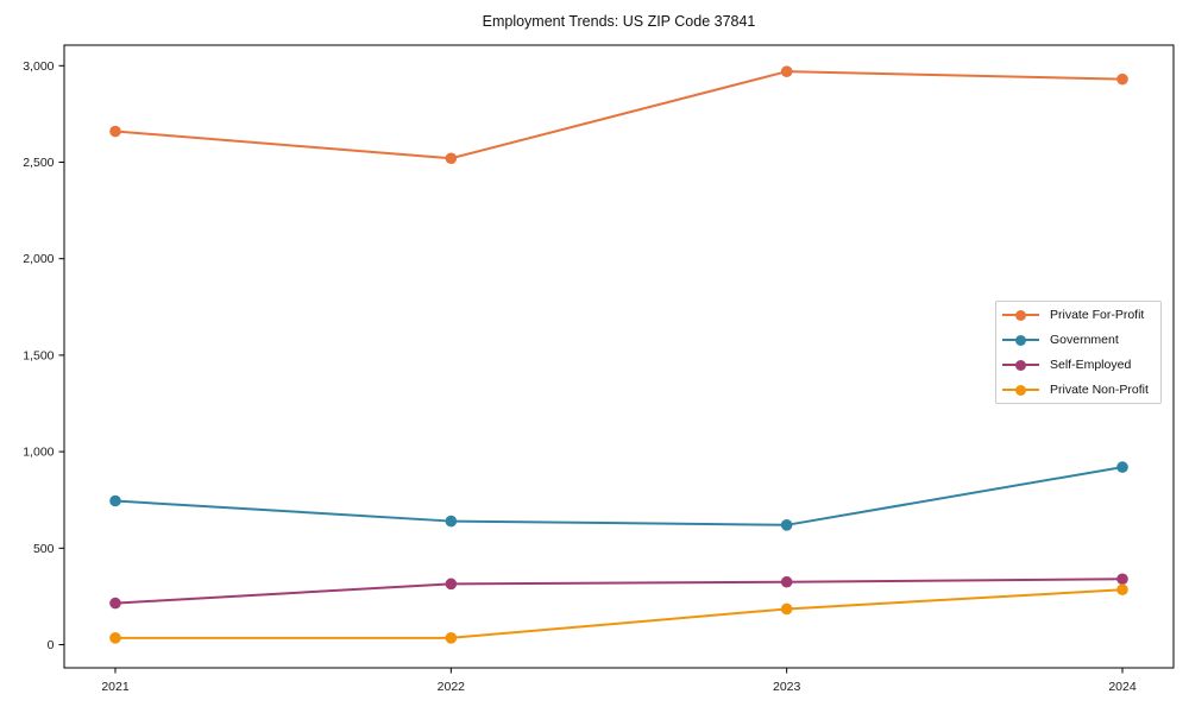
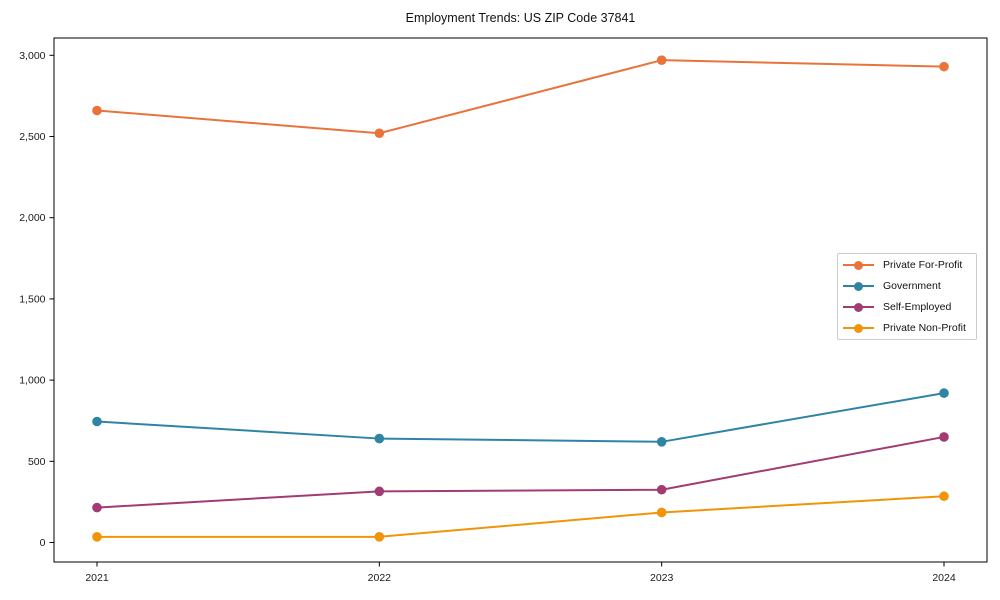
Self-Employed/2024: 340 -> 650
